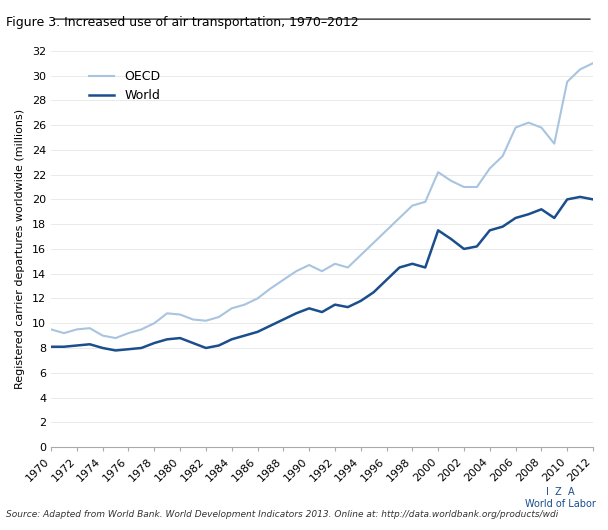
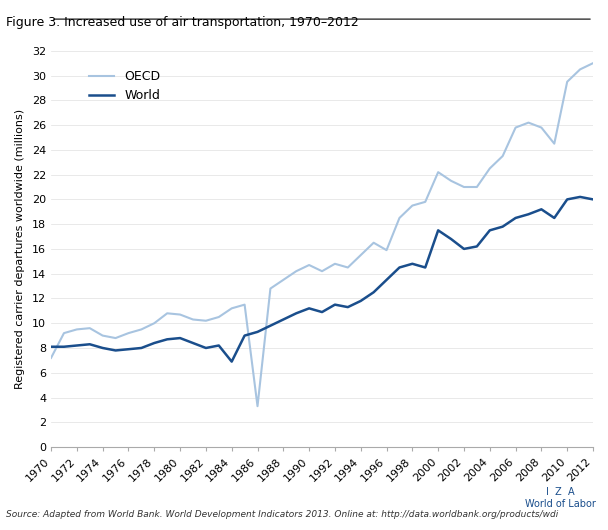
OECD/1970: 9.5 -> 7.2
World/1984: 8.7 -> 6.9
OECD/1986: 12.0 -> 3.3
OECD/1996: 17.5 -> 15.9
